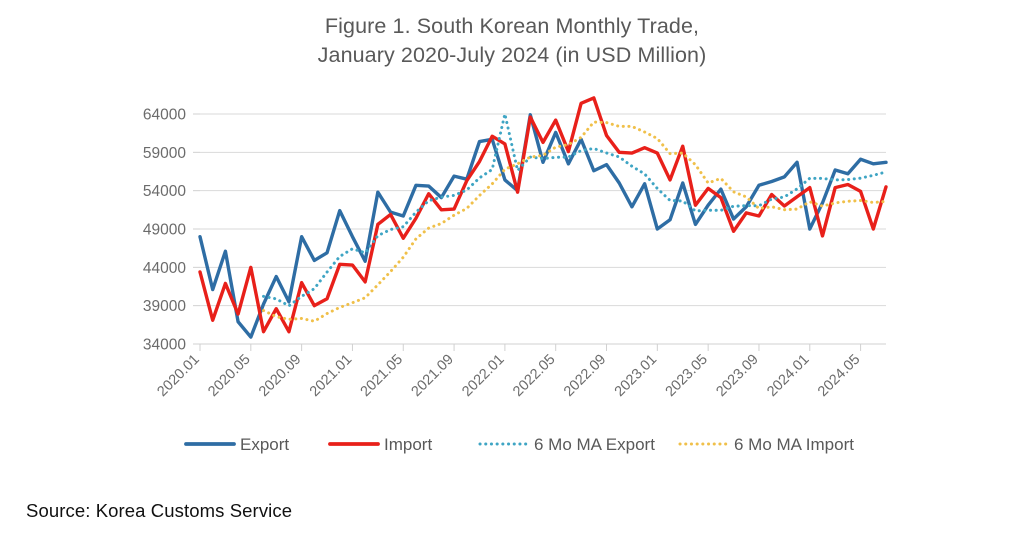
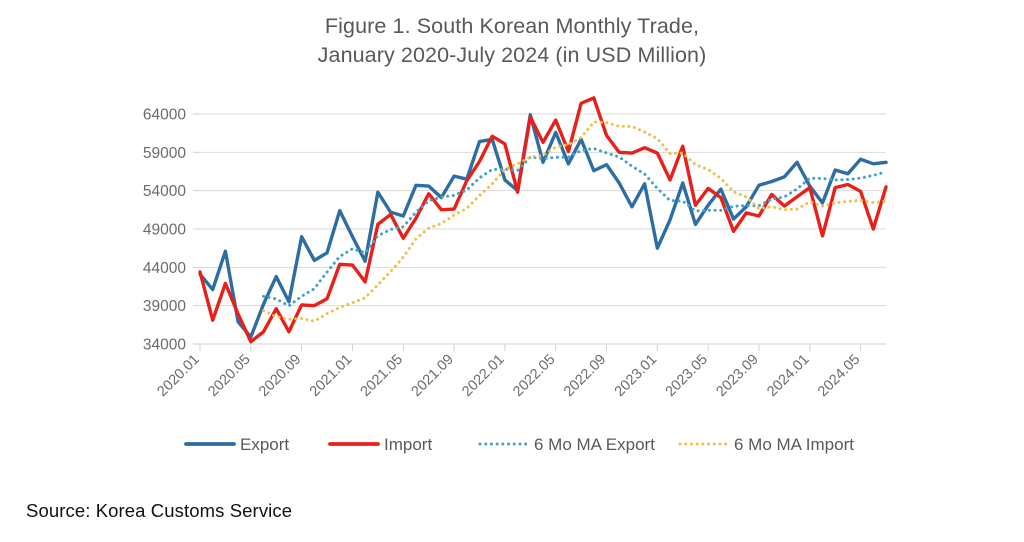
Export/2020.01: 48000 -> 43000
Import/2020.05: 44000 -> 34000
Import/2020.09: 42000 -> 39000
6 Mo MA Export/2022.01: 64000 -> 57000
Export/2023.01: 49000 -> 46000
6 Mo MA Import/2023.05: 55000 -> 57000
Export/2024.01: 49000 -> 55000
